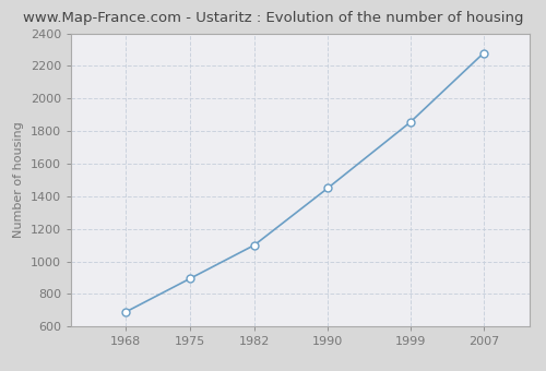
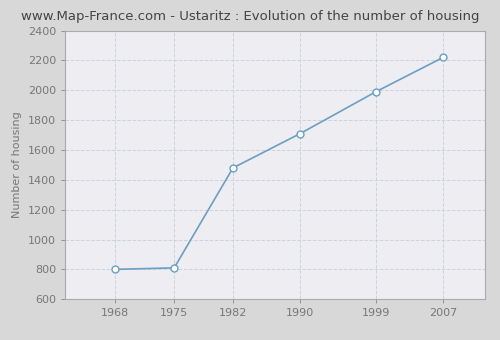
1968: 690 -> 800
1975: 900 -> 810
1982: 1100 -> 1480
1990: 1450 -> 1710
1999: 1860 -> 1990
2007: 2280 -> 2220
